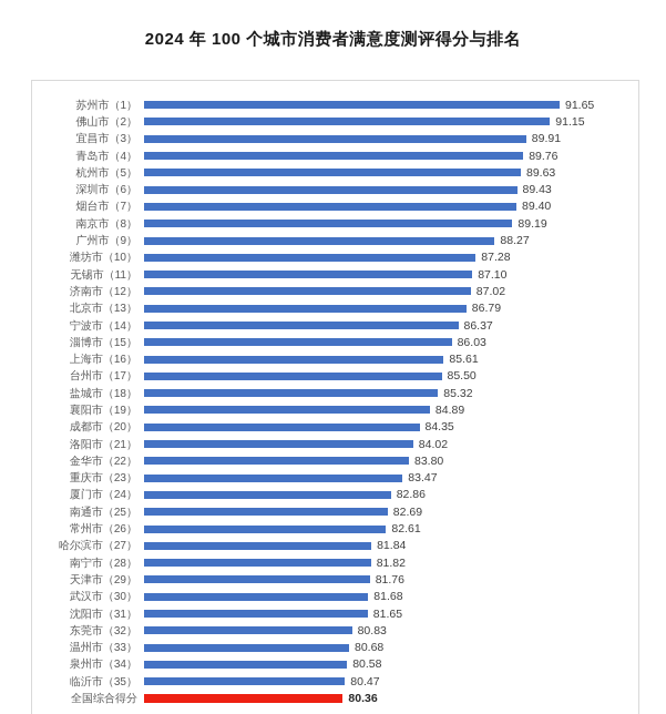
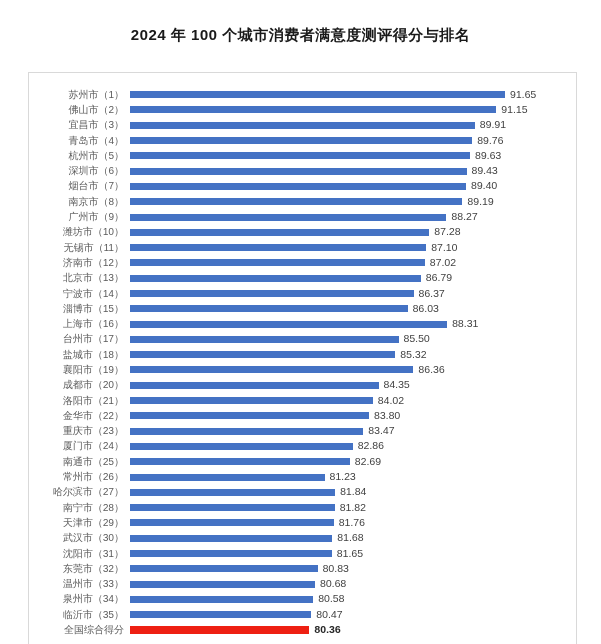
上海市（16）: 85.61 -> 88.31
襄阳市（19）: 84.89 -> 86.36
常州市（26）: 82.61 -> 81.23
